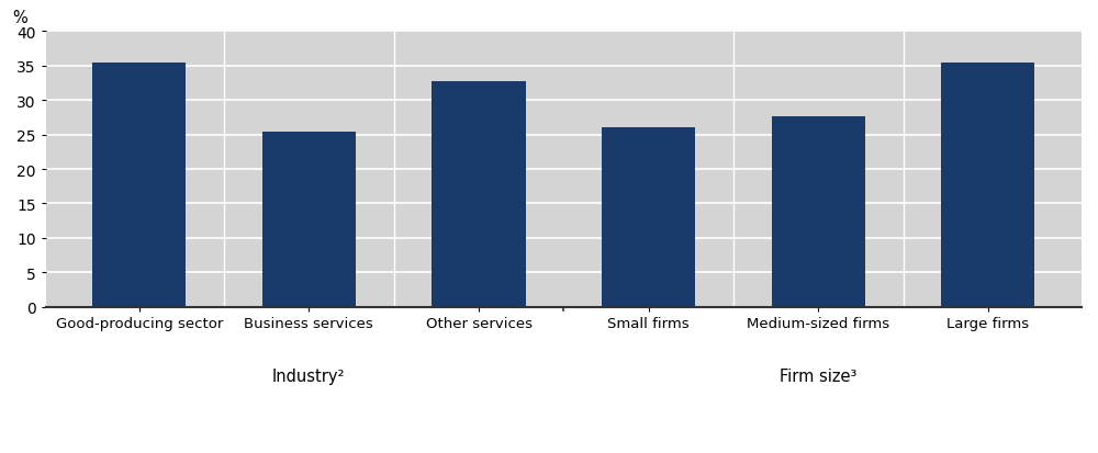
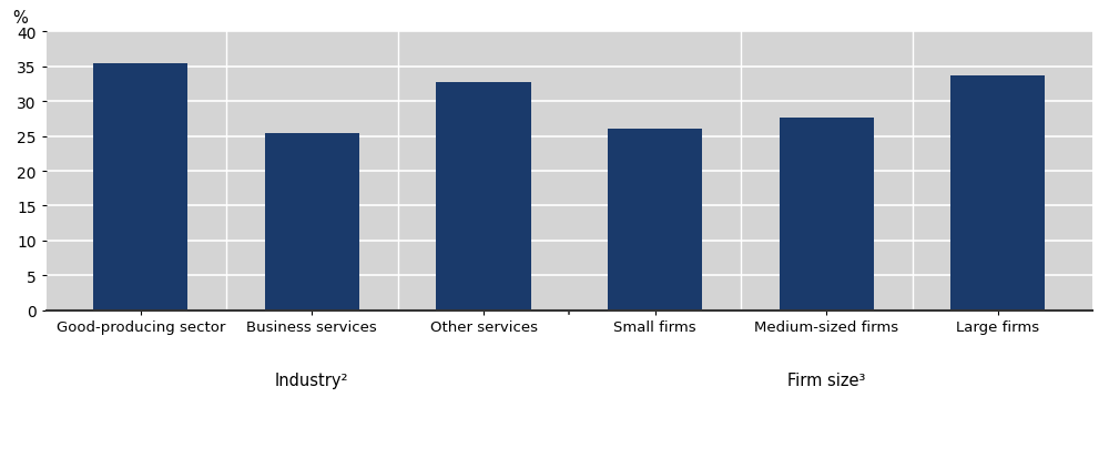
Large firms: 35.4 -> 33.7
